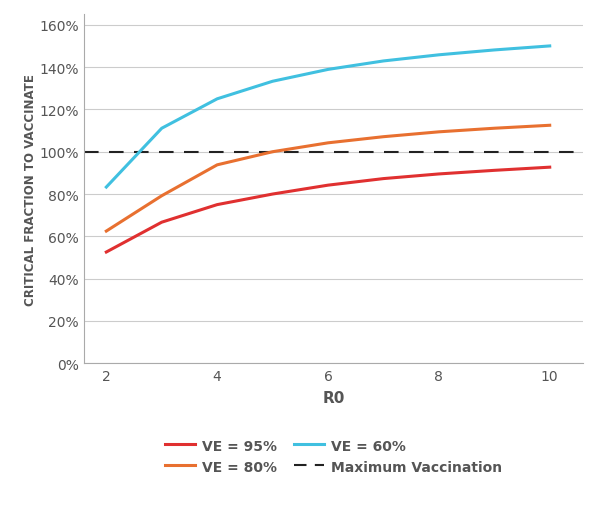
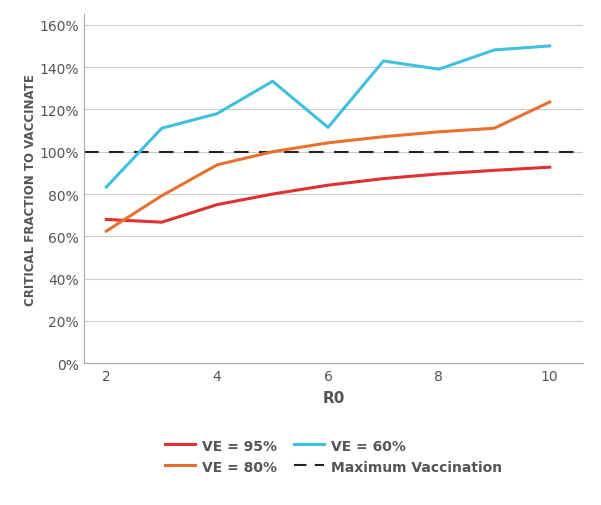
VE = 95%/2: 52.6% -> 68.0%
VE = 60%/4: 125.0% -> 118.0%
VE = 60%/6: 138.9% -> 111.5%
VE = 60%/8: 145.8% -> 139.0%
VE = 80%/10: 112.5% -> 123.5%
